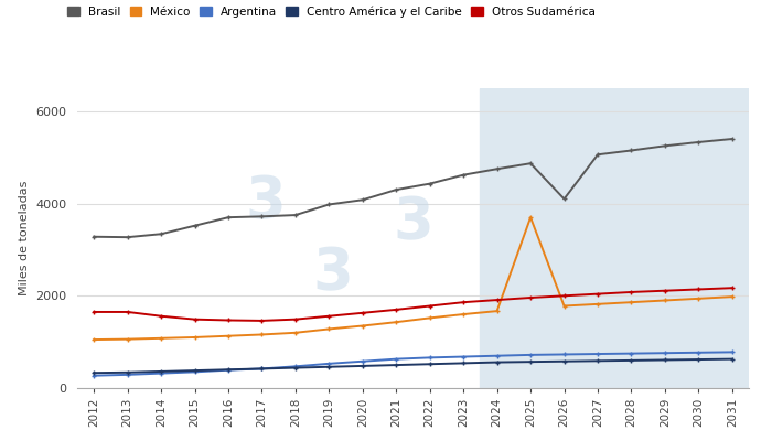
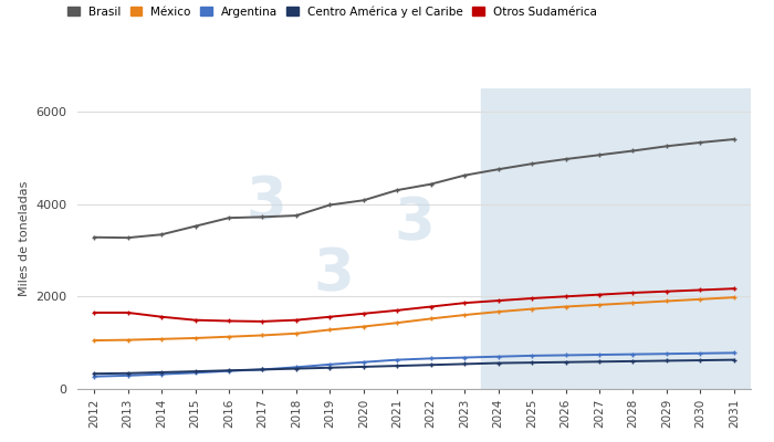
México/2025: 3700 -> 1730
Brasil/2026: 4100 -> 4970
